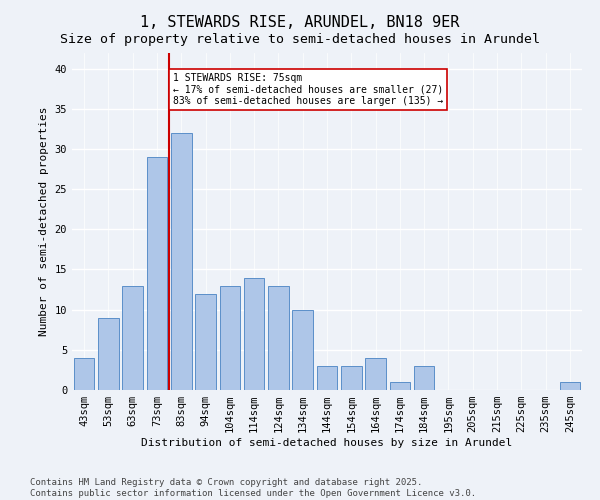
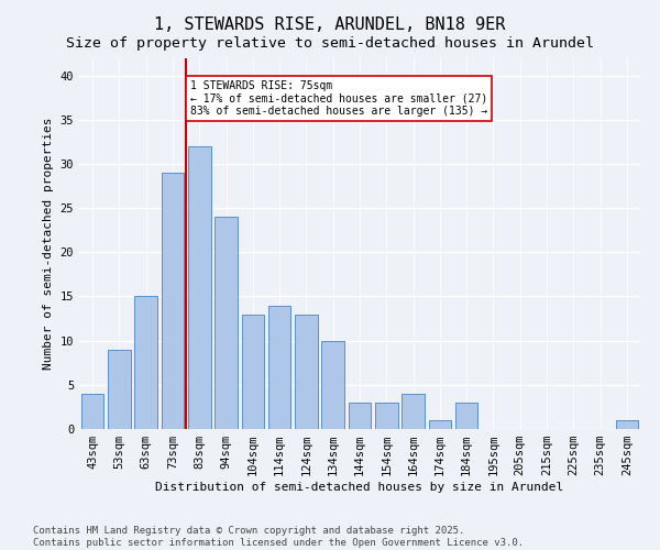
63sqm: 13 -> 15
94sqm: 12 -> 24
